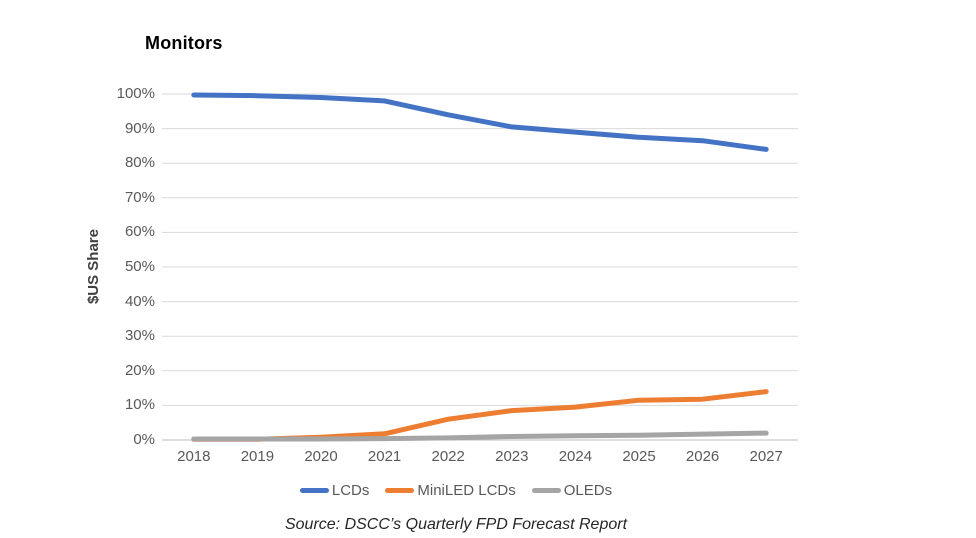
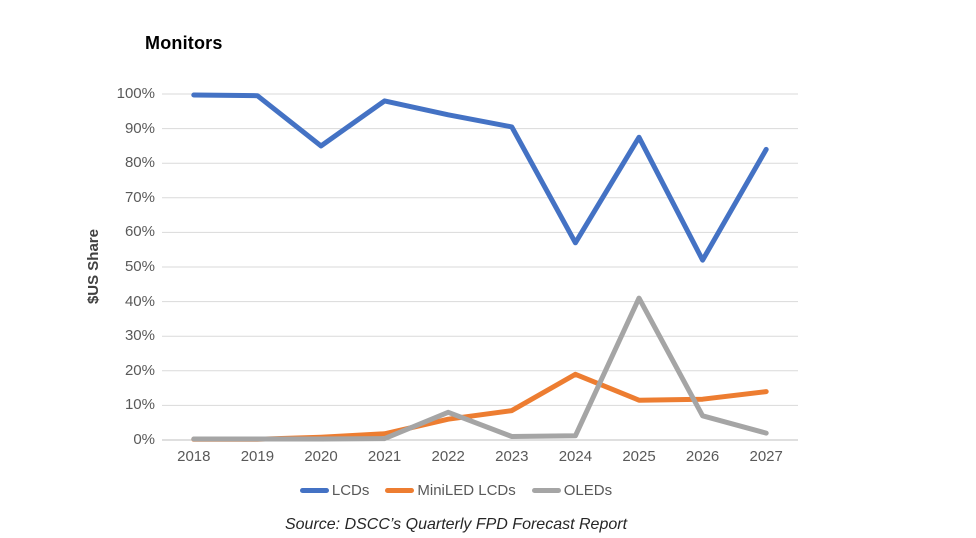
LCDs/2020: 99% -> 85%
OLEDs/2022: 1% -> 8%
LCDs/2024: 89% -> 57%
MiniLED LCDs/2024: 10% -> 19%
OLEDs/2025: 1% -> 41%
LCDs/2026: 86% -> 52%
OLEDs/2026: 2% -> 7%
